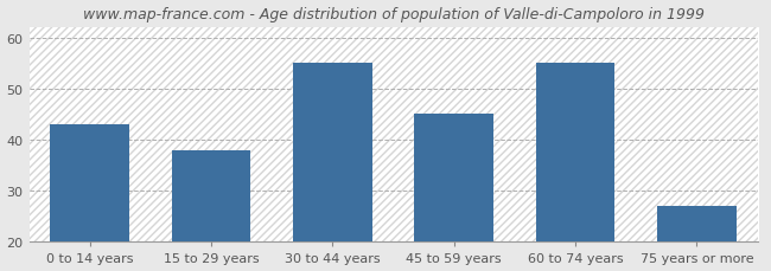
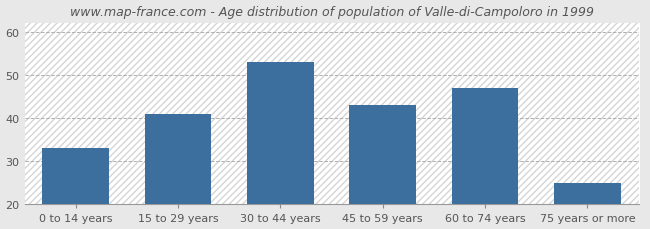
0 to 14 years: 43 -> 33
15 to 29 years: 38 -> 41
30 to 44 years: 55 -> 53
45 to 59 years: 45 -> 43
60 to 74 years: 55 -> 47
75 years or more: 27 -> 25
